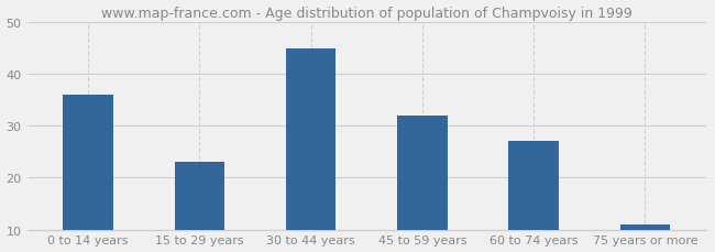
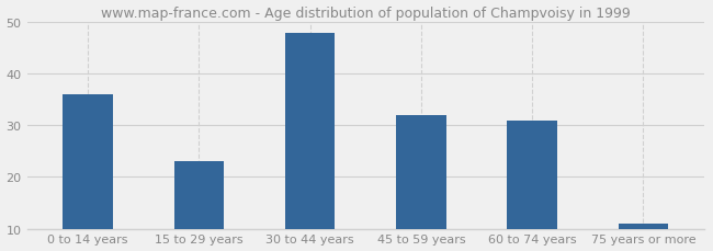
30 to 44 years: 45 -> 48
60 to 74 years: 27 -> 31
